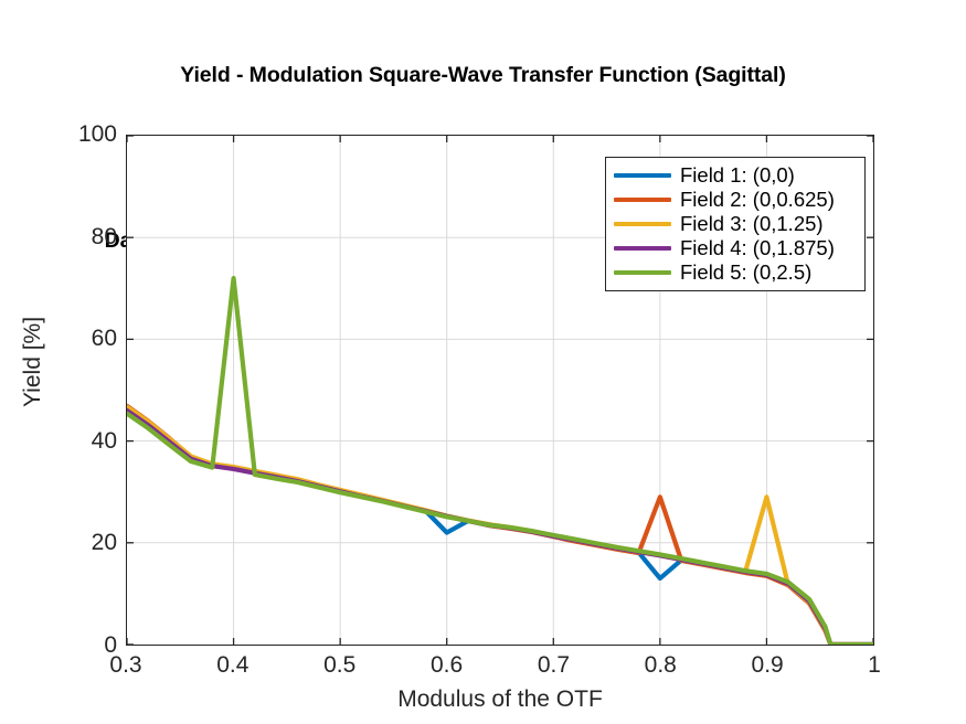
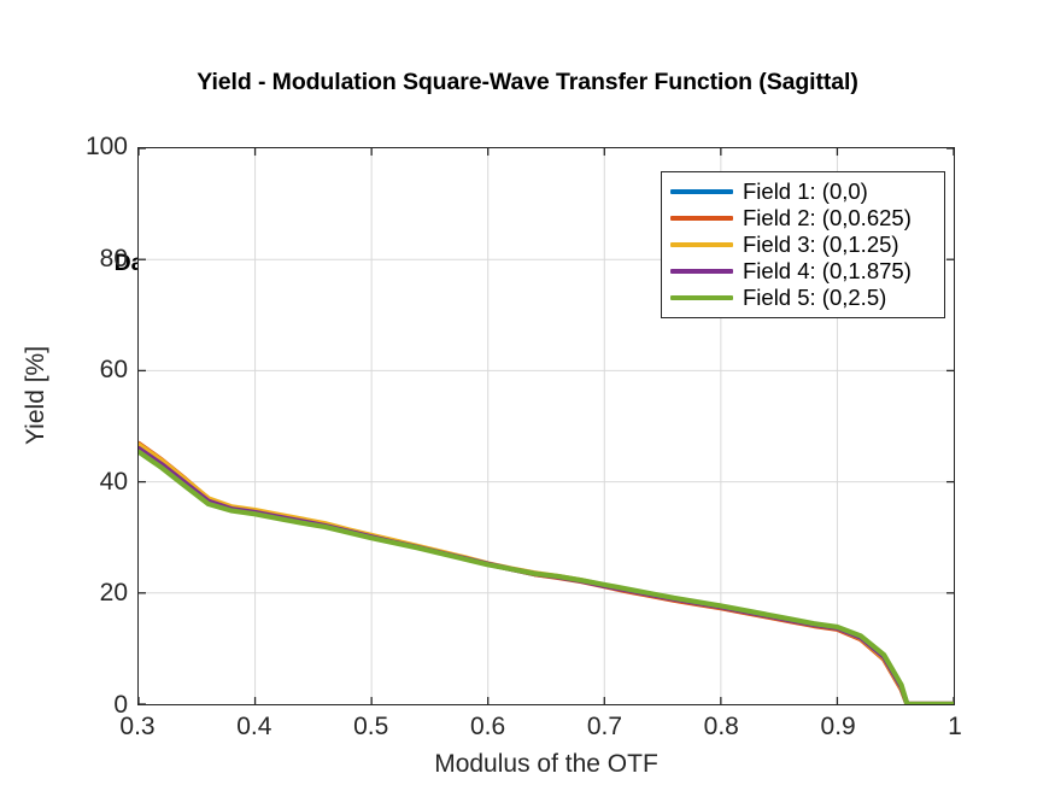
Field 5: (0,2.5)/0.4: 72 -> 34
Field 1: (0,0)/0.6: 22 -> 25
Field 1: (0,0)/0.8: 13 -> 17
Field 2: (0,0.625)/0.8: 29 -> 17
Field 3: (0,1.25)/0.9: 29 -> 14
